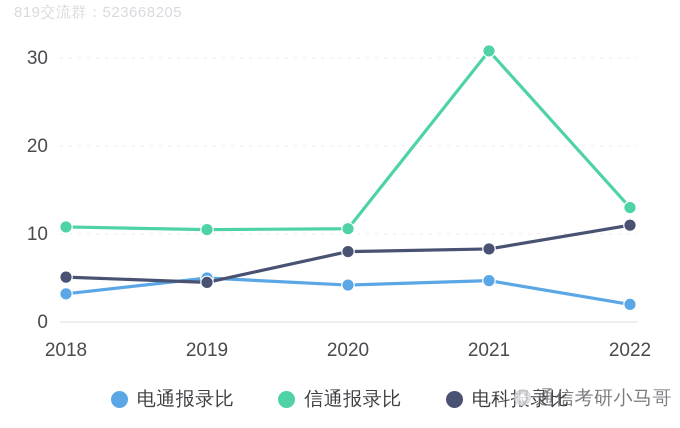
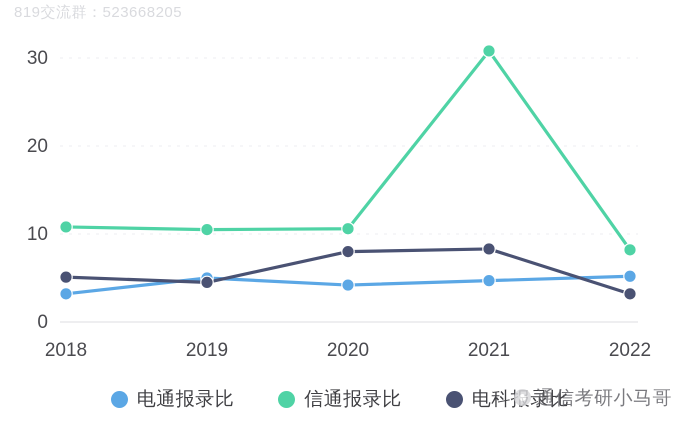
电通报录比/2022: 2 -> 5
信通报录比/2022: 13 -> 8
电科报录比/2022: 11 -> 3
